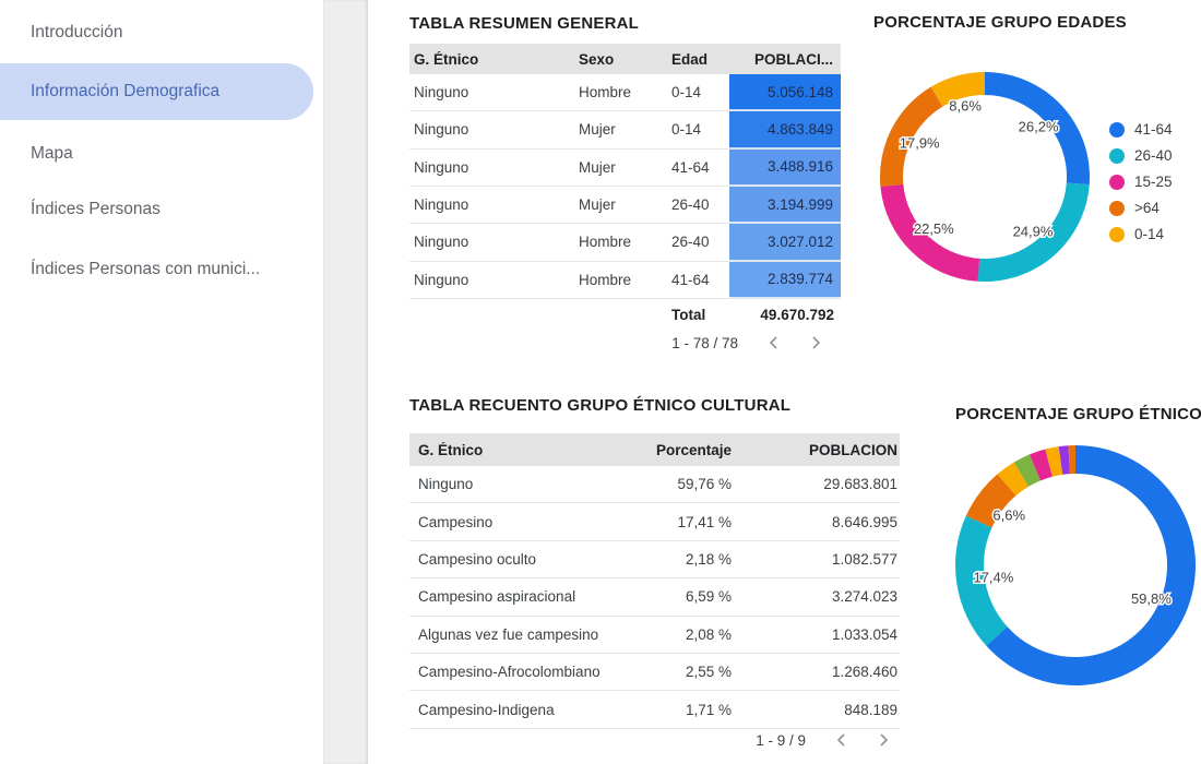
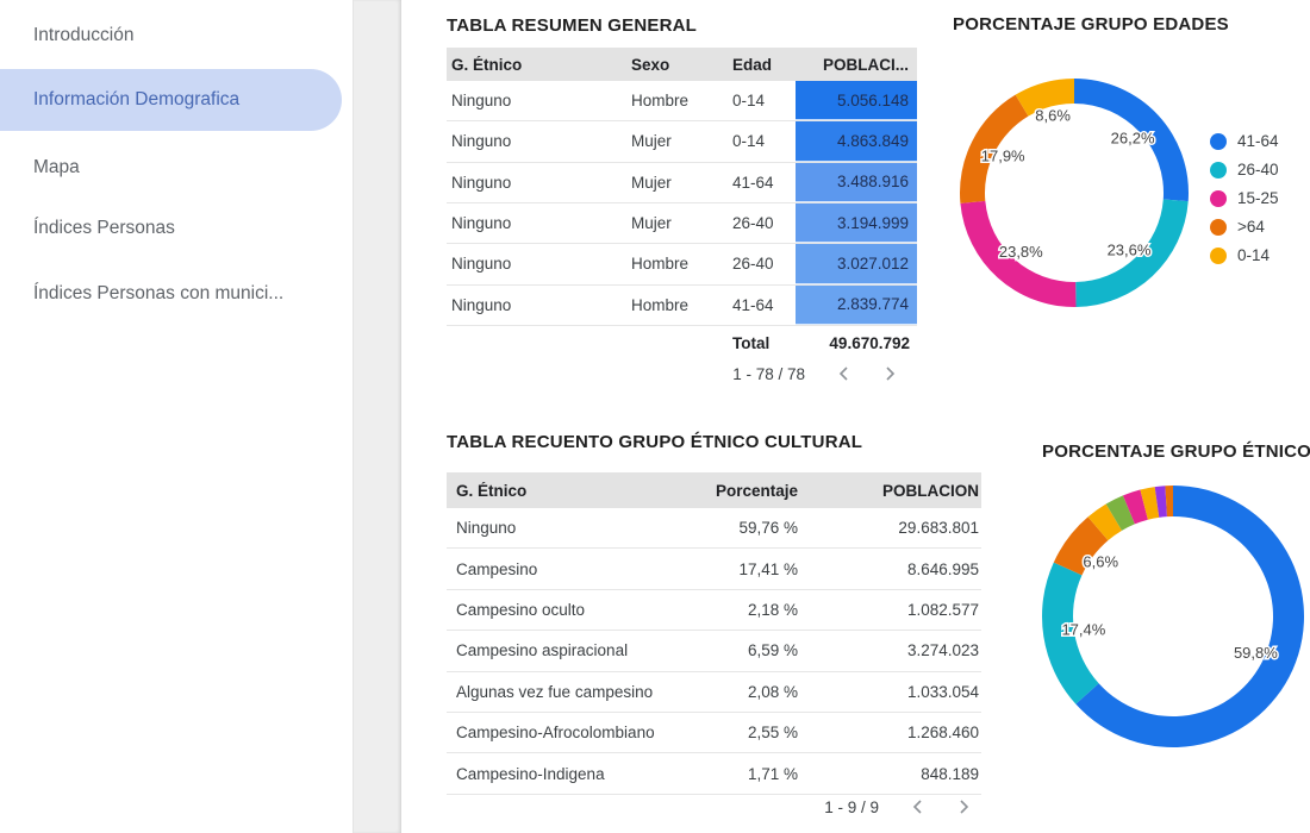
PORCENTAJE GRUPO EDADES/26-40: 24,9% -> 23,6%
PORCENTAJE GRUPO EDADES/15-25: 22,5% -> 23,8%
